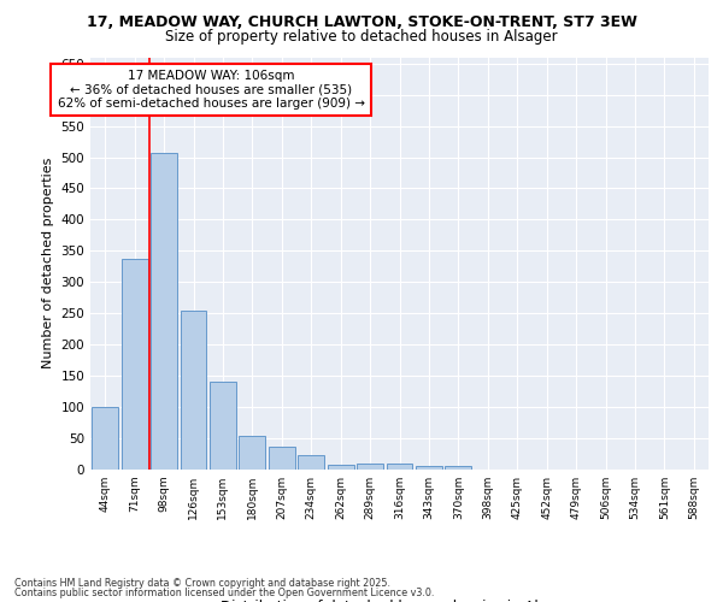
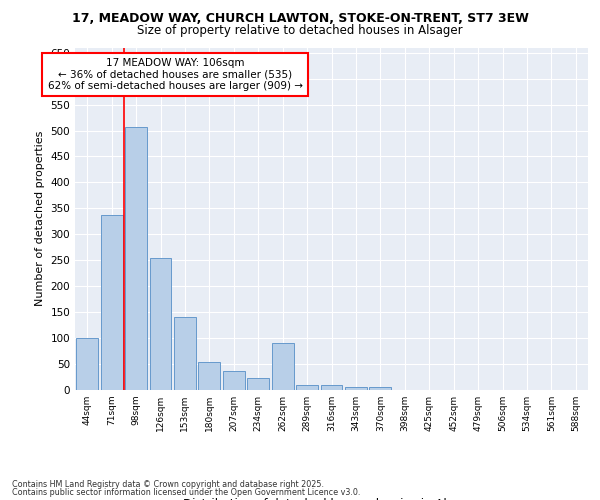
262sqm: 8 -> 90
